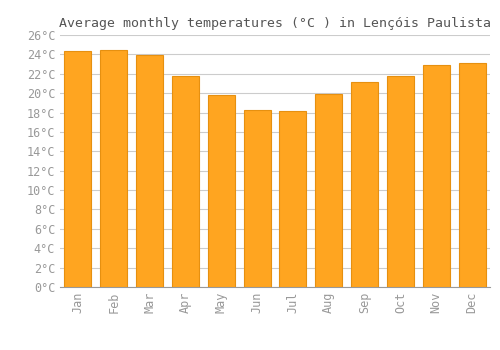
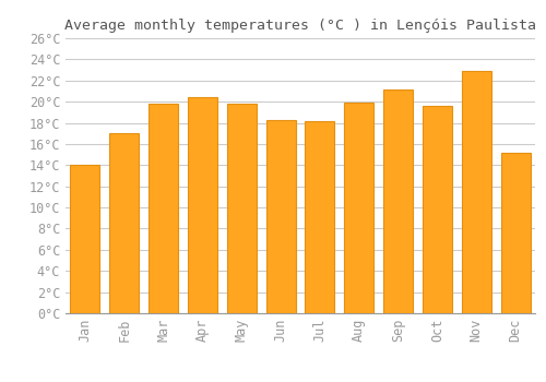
Jan: 24.3°C -> 14.0°C
Feb: 24.5°C -> 17.0°C
Mar: 23.9°C -> 19.8°C
Apr: 21.8°C -> 20.4°C
Oct: 21.8°C -> 19.6°C
Dec: 23.1°C -> 15.2°C
